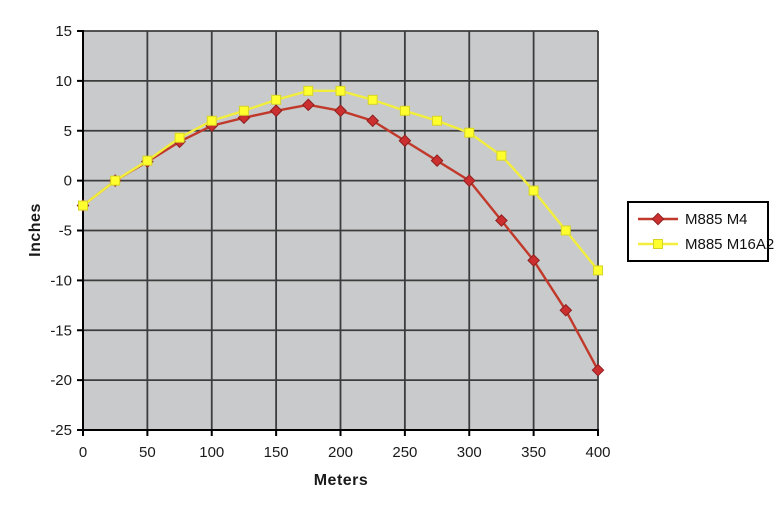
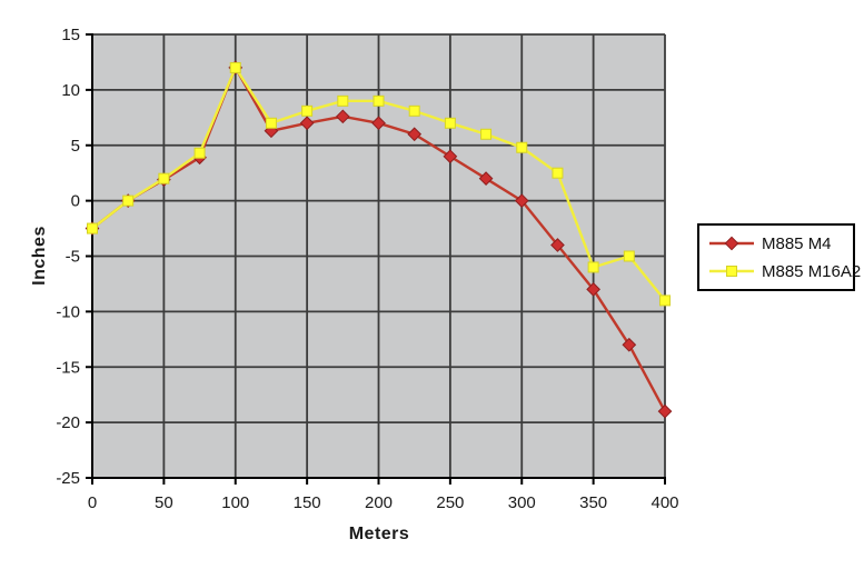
M885 M4/100: 6 -> 12
M885 M16A2/100: 6 -> 12
M885 M16A2/350: -1 -> -6
